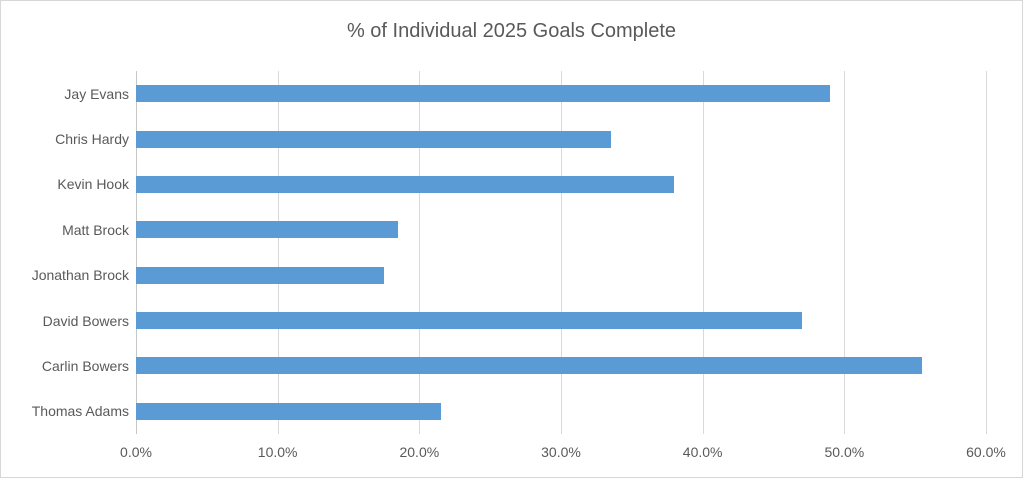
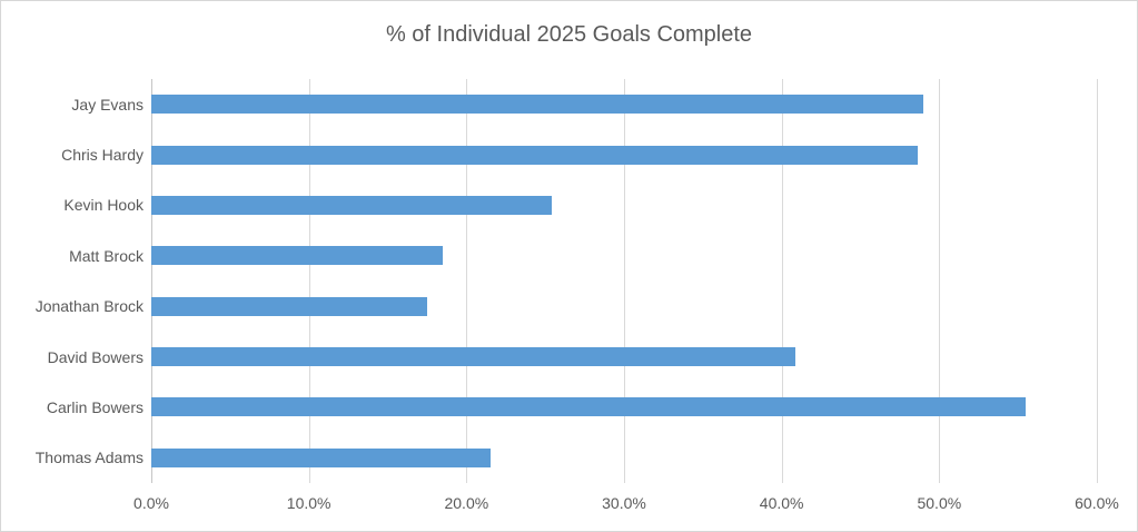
Chris Hardy: 33.5% -> 48.6%
Kevin Hook: 38.0% -> 25.4%
David Bowers: 47.0% -> 40.9%
